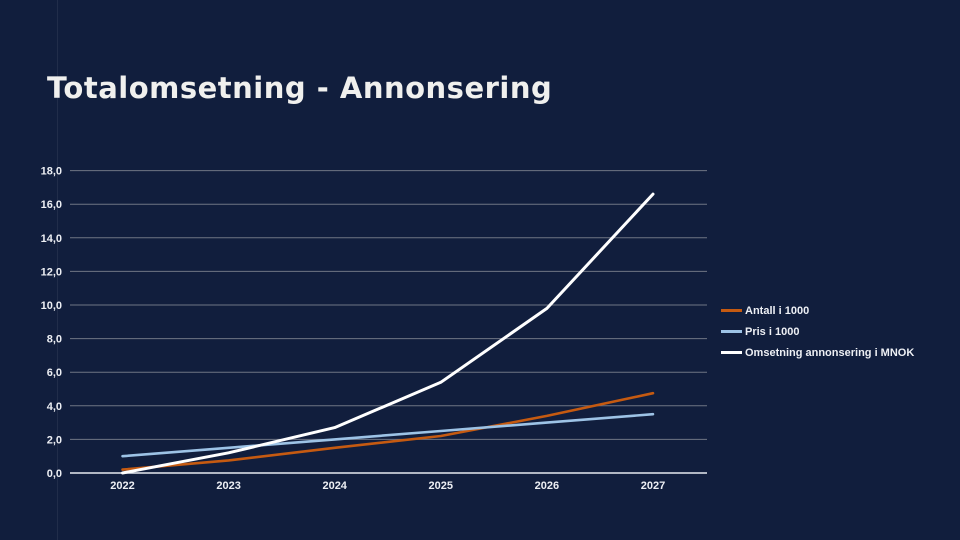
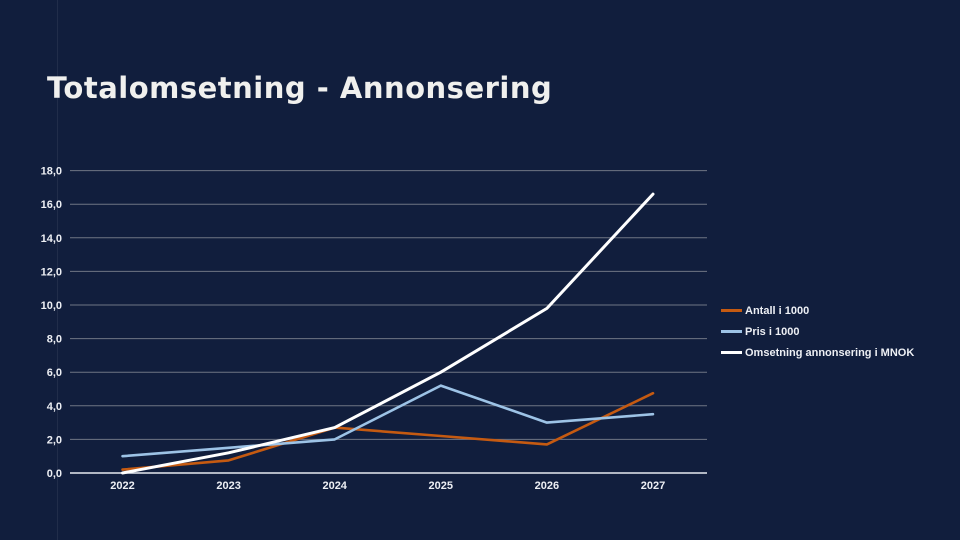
Antall i 1000/2024: 1,5 -> 2,7
Pris i 1000/2025: 2,5 -> 5,2
Omsetning annonsering i MNOK/2025: 5,4 -> 6,0
Antall i 1000/2026: 3,4 -> 1,7
